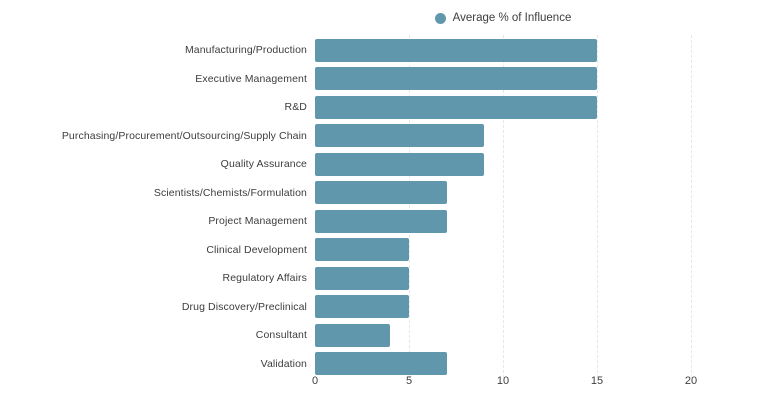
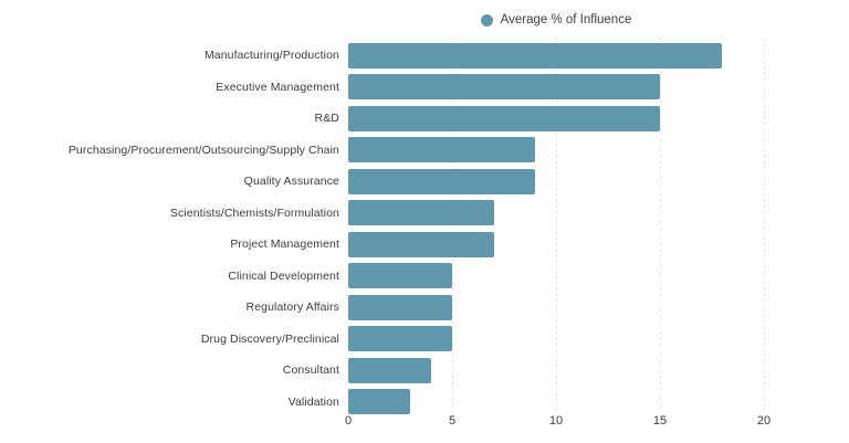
Manufacturing/Production: 15 -> 18
Validation: 7 -> 3
